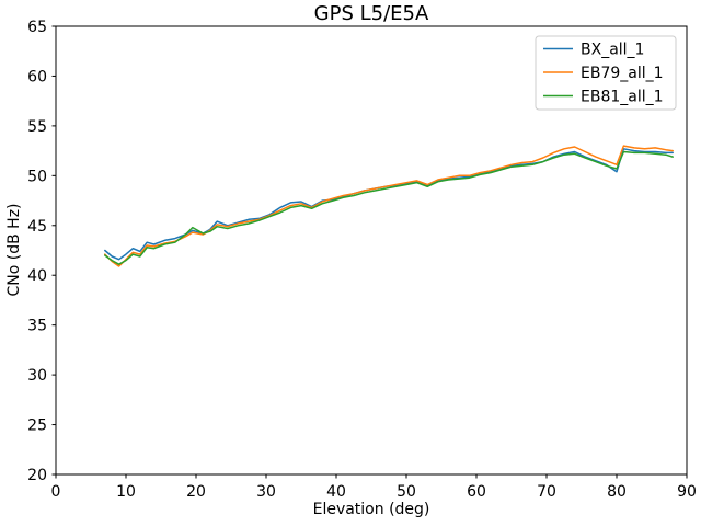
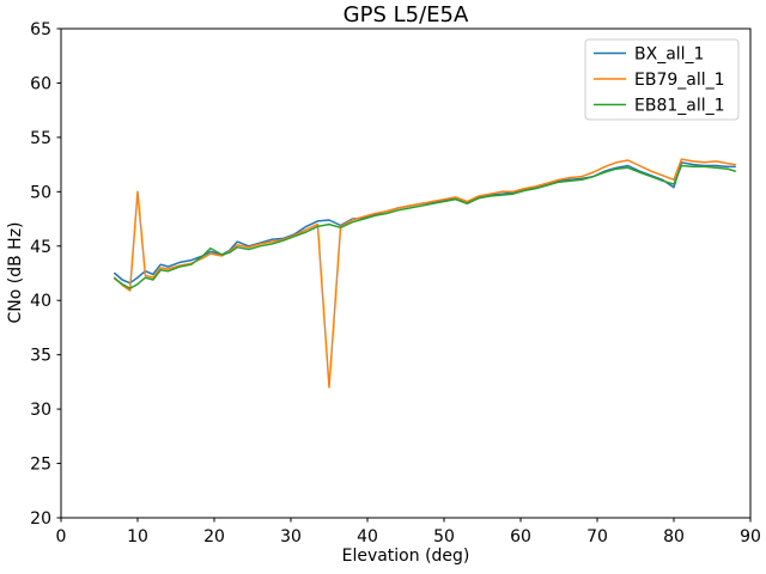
EB79_all_1/10: 42 -> 50
EB79_all_1/35: 47 -> 32
